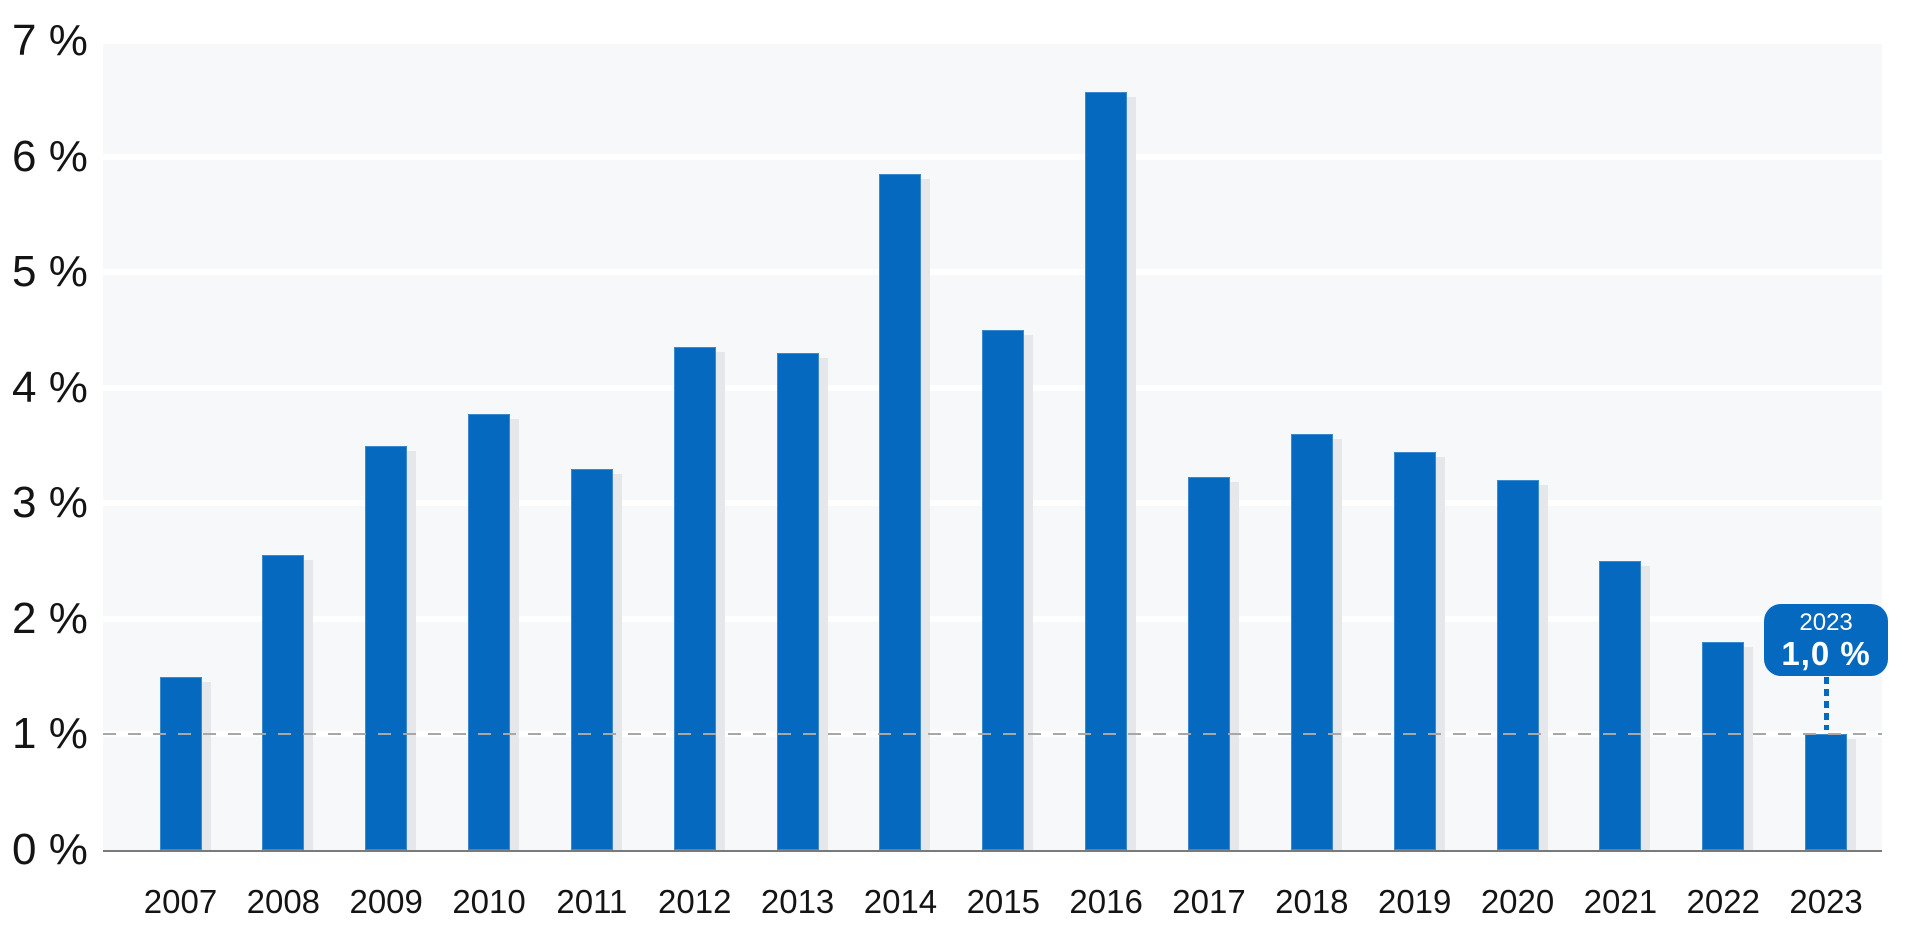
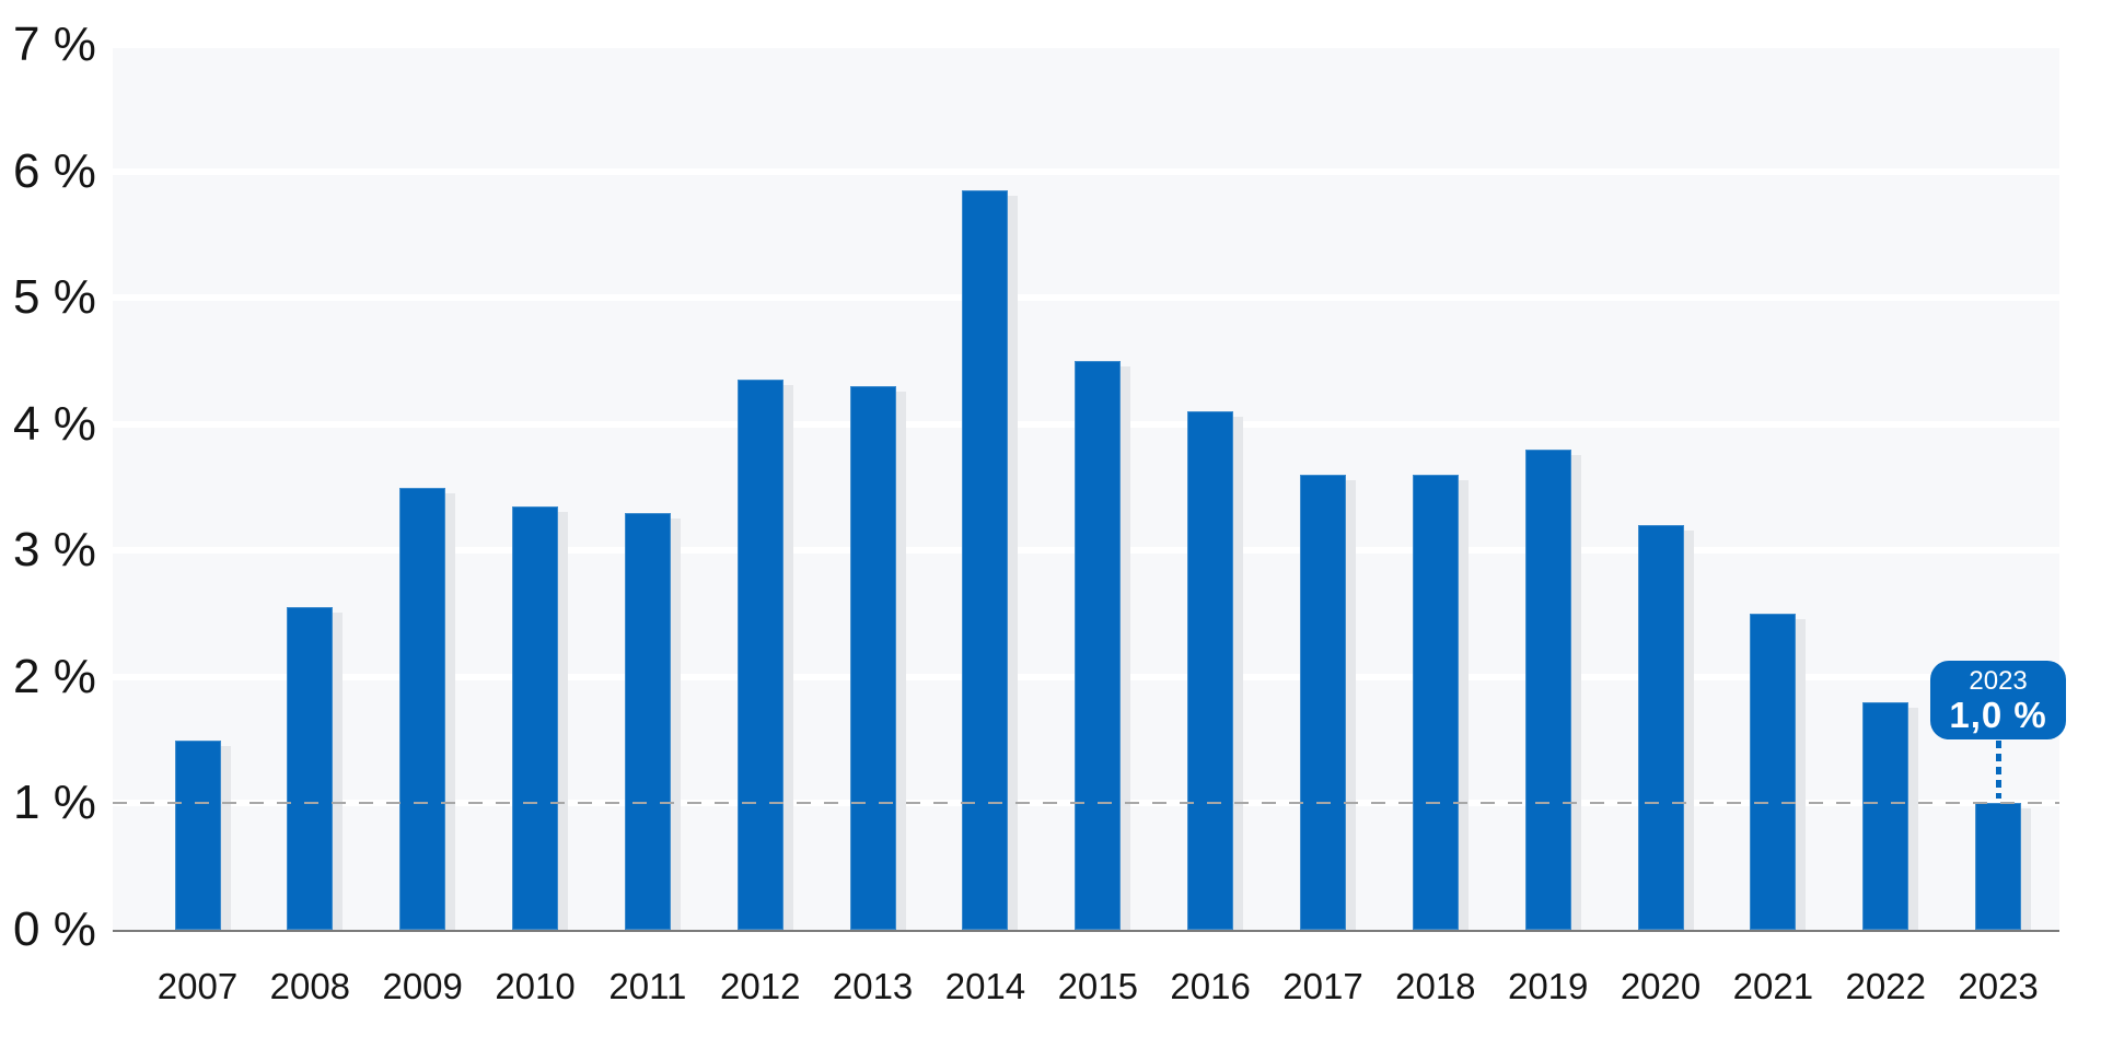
2010: 3.77% -> 3.35%
2016: 6.56% -> 4.10%
2017: 3.23% -> 3.60%
2019: 3.44% -> 3.80%
